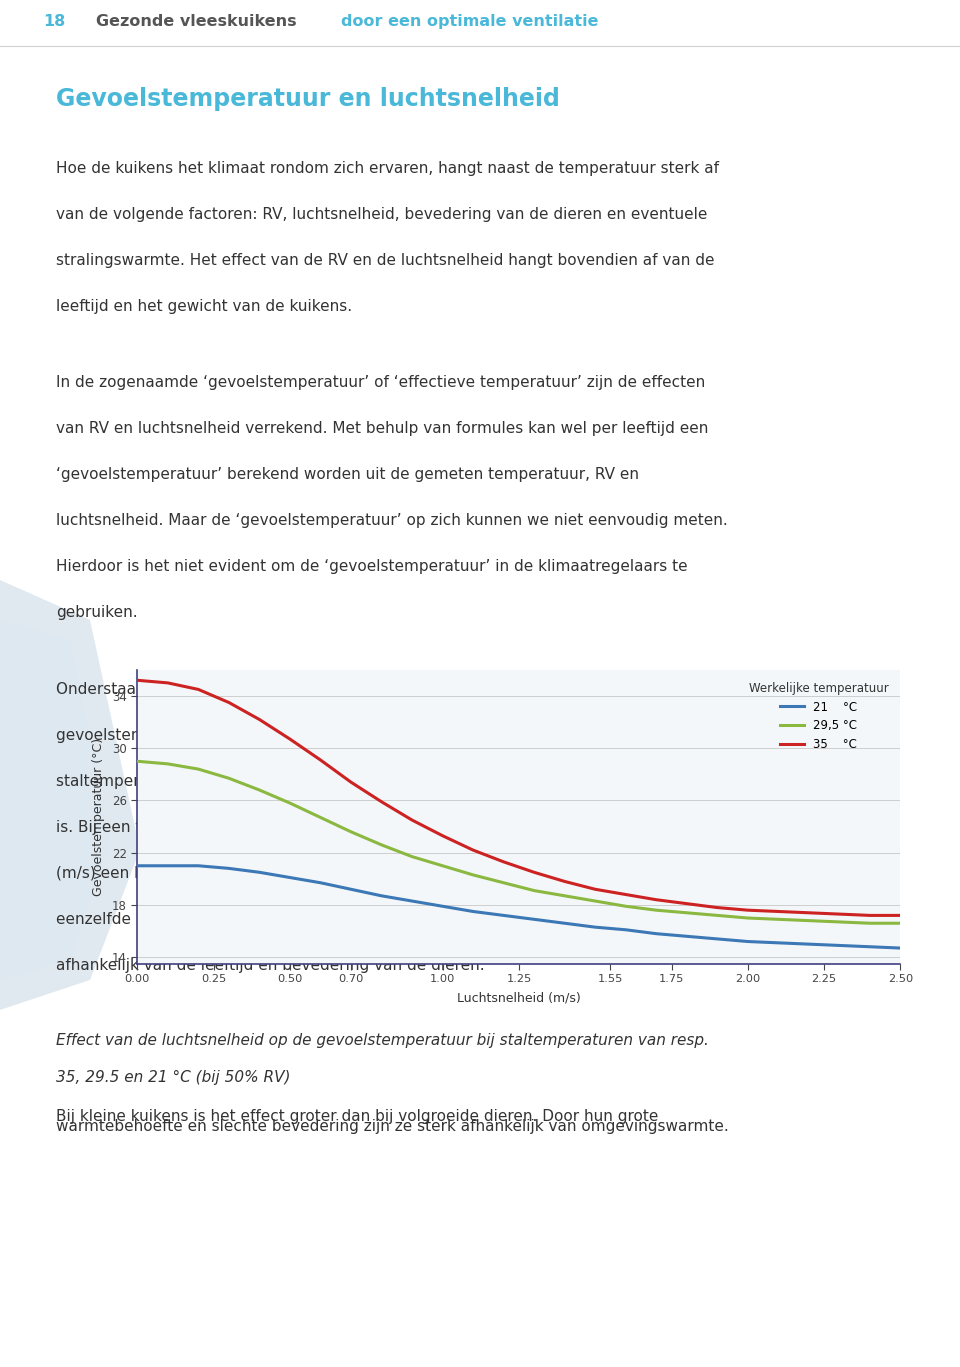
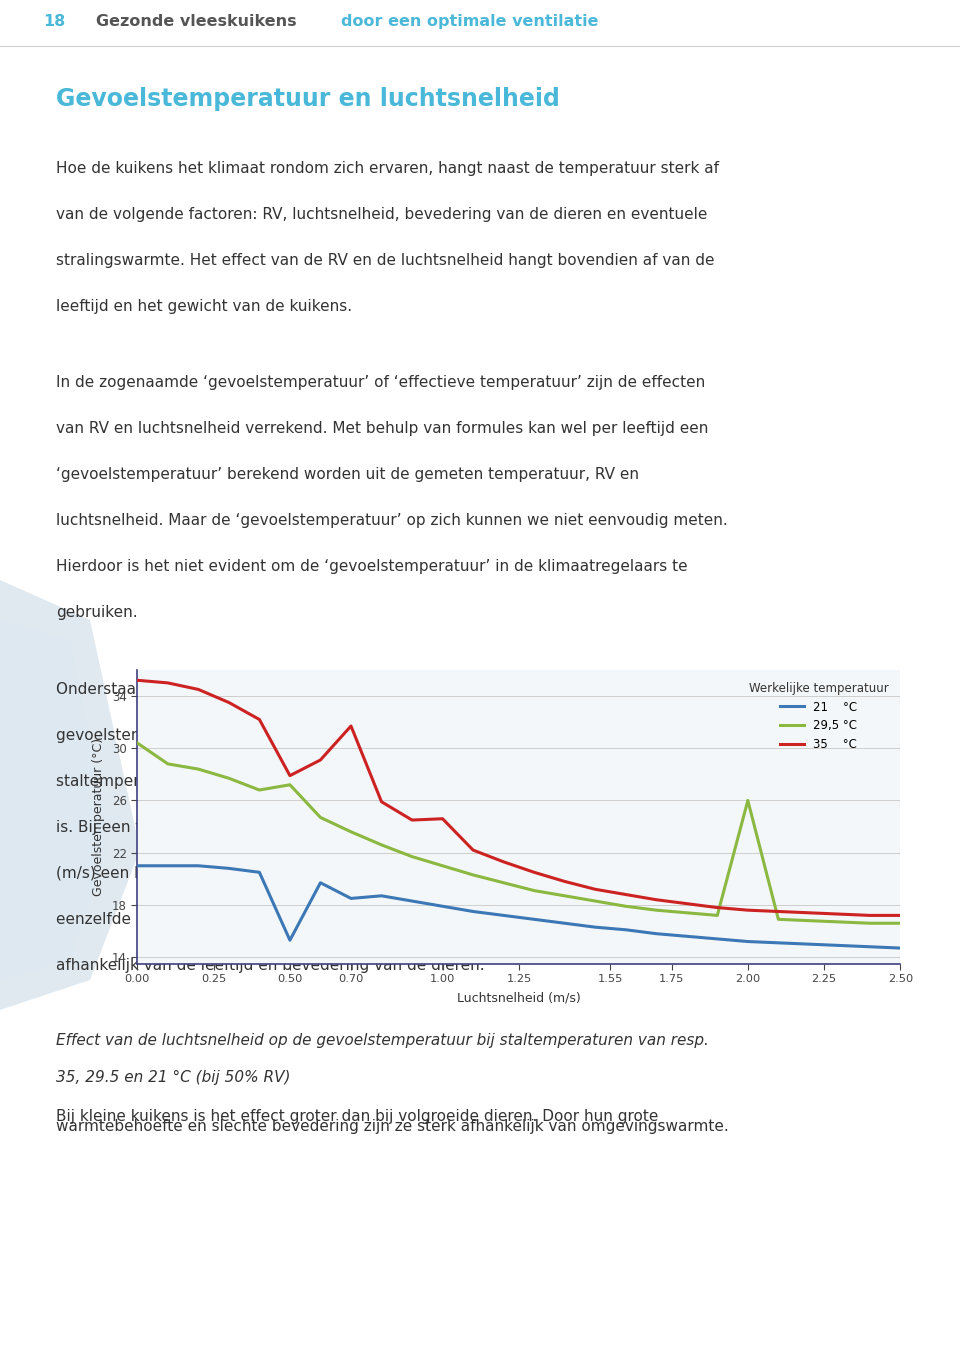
29,5 °C/0.00: 29.0 -> 30.4
21 °C/0.50: 20.1 -> 15.3
29,5 °C/0.50: 25.8 -> 27.2
35 °C/0.50: 30.7 -> 27.9
21 °C/0.70: 19.2 -> 18.5
35 °C/0.70: 27.4 -> 31.7
35 °C/1.00: 23.3 -> 24.6
29,5 °C/2.00: 17.0 -> 26.0
